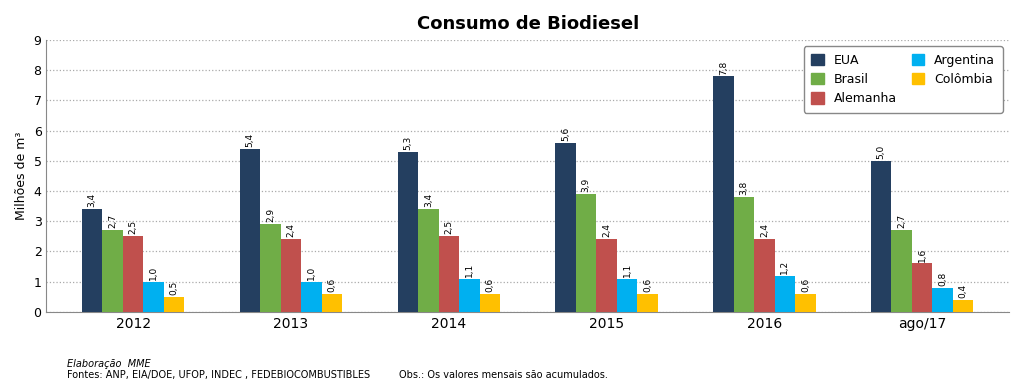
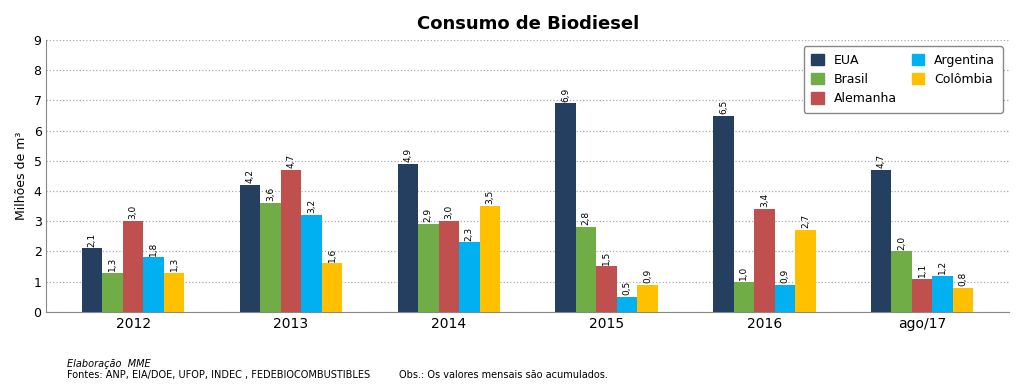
EUA/2012: 3,4 -> 2,1
Brasil/2012: 2,7 -> 1,3
Alemanha/2012: 2,5 -> 3,0
Argentina/2012: 1,0 -> 1,8
Colômbia/2012: 0,5 -> 1,3
EUA/2013: 5,4 -> 4,2
Brasil/2013: 2,9 -> 3,6
Alemanha/2013: 2,4 -> 4,7
Argentina/2013: 1,0 -> 3,2
Colômbia/2013: 0,6 -> 1,6
EUA/2014: 5,3 -> 4,9
Brasil/2014: 3,4 -> 2,9
Alemanha/2014: 2,5 -> 3,0
Argentina/2014: 1,1 -> 2,3
Colômbia/2014: 0,6 -> 3,5
EUA/2015: 5,6 -> 6,9
Brasil/2015: 3,9 -> 2,8
Alemanha/2015: 2,4 -> 1,5
Argentina/2015: 1,1 -> 0,5
Colômbia/2015: 0,6 -> 0,9
EUA/2016: 7,8 -> 6,5
Brasil/2016: 3,8 -> 1,0
Alemanha/2016: 2,4 -> 3,4
Argentina/2016: 1,2 -> 0,9
Colômbia/2016: 0,6 -> 2,7
EUA/ago/17: 5,0 -> 4,7
Brasil/ago/17: 2,7 -> 2,0
Alemanha/ago/17: 1,6 -> 1,1
Argentina/ago/17: 0,8 -> 1,2
Colômbia/ago/17: 0,4 -> 0,8
